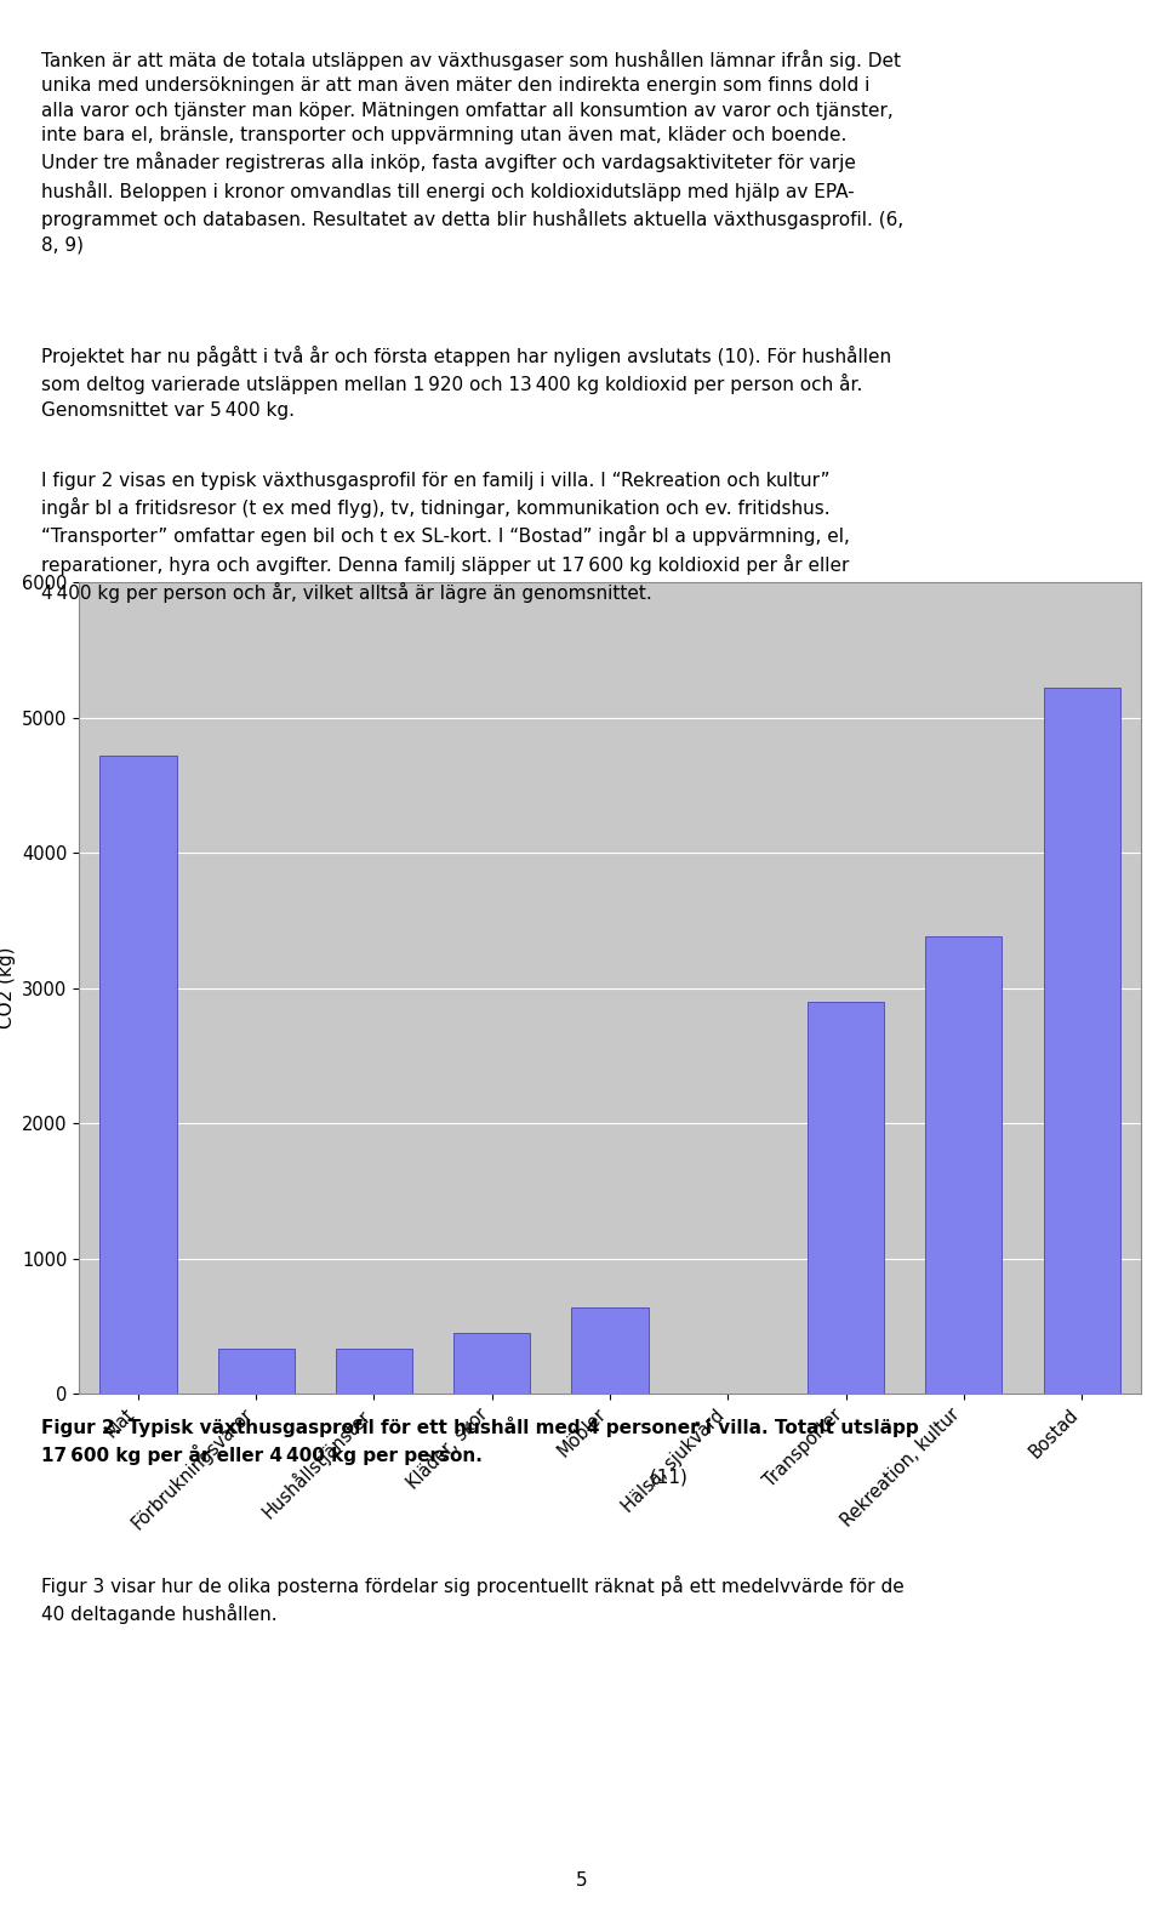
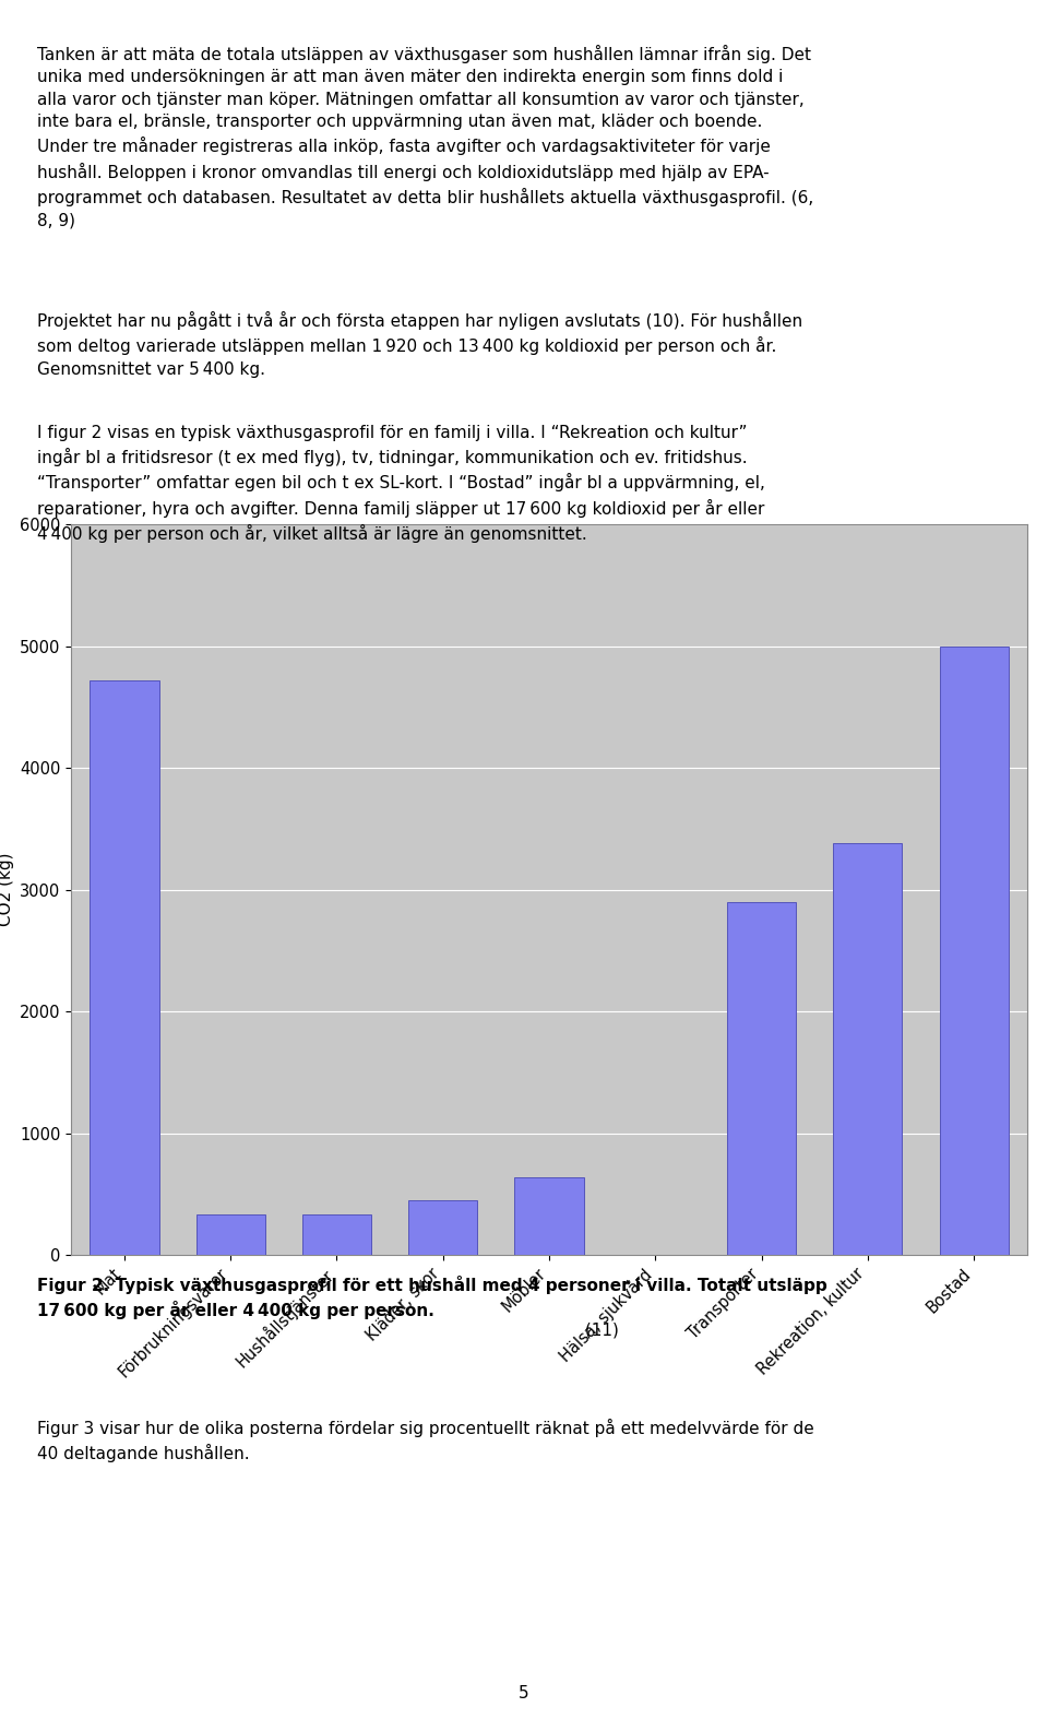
Bostad: 5220 -> 5000
